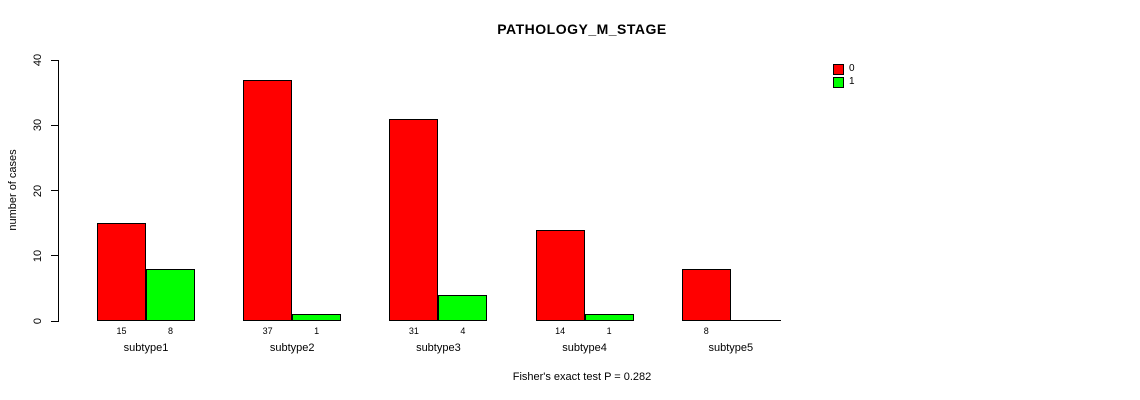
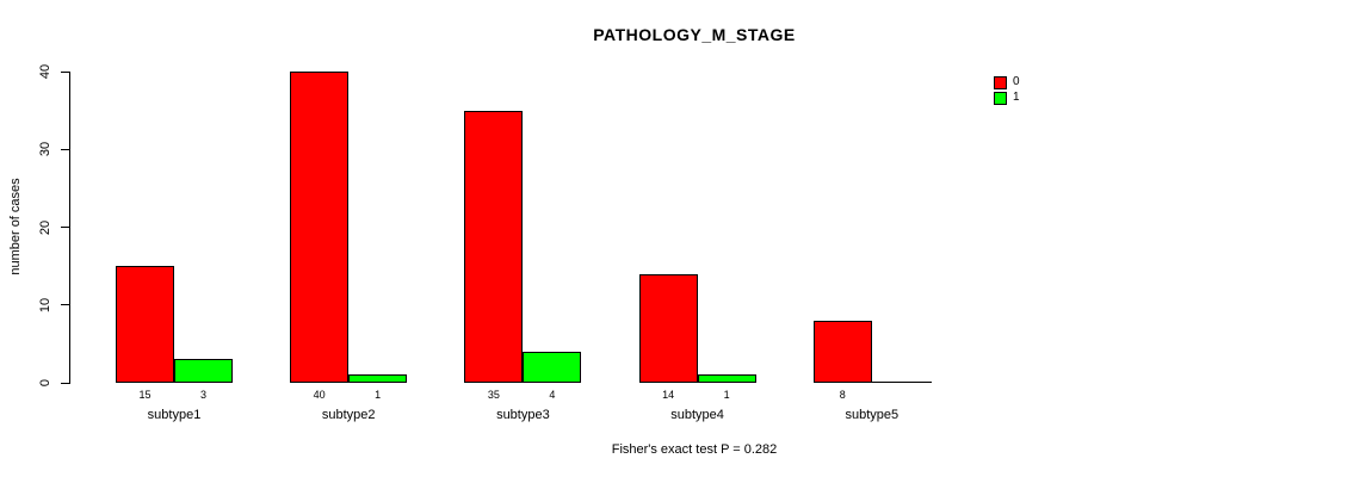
1/subtype1: 8 -> 3
0/subtype2: 37 -> 40
0/subtype3: 31 -> 35
